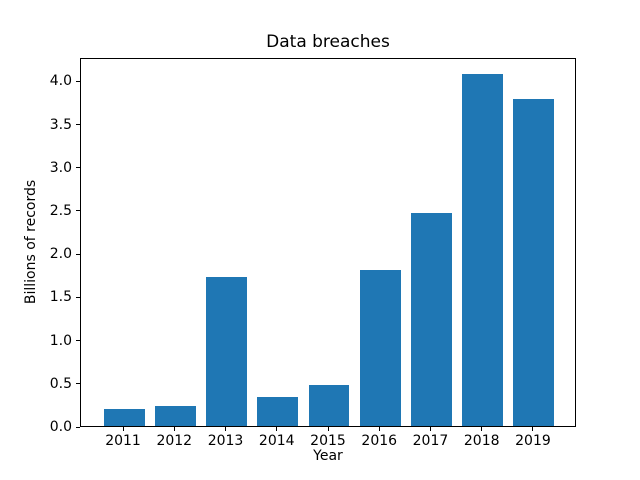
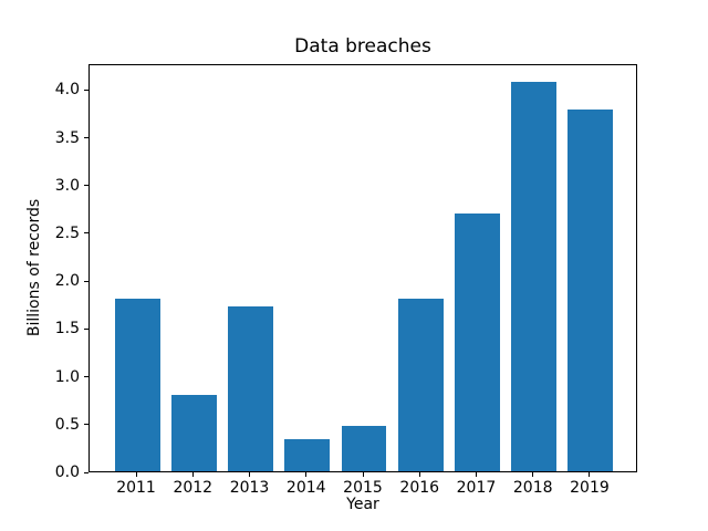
2011: 0.2 -> 1.8
2012: 0.2 -> 0.8
2017: 2.5 -> 2.7
